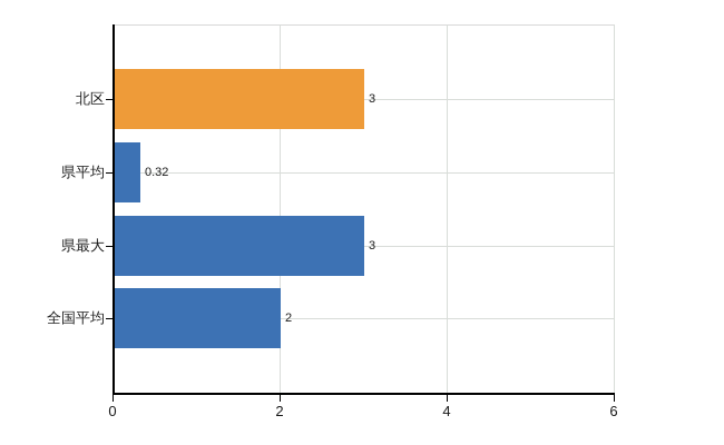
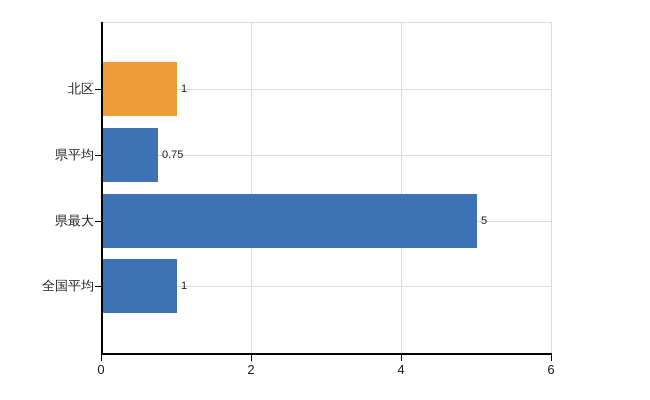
北区: 3 -> 1
県平均: 0.32 -> 0.75
県最大: 3 -> 5
全国平均: 2 -> 1
